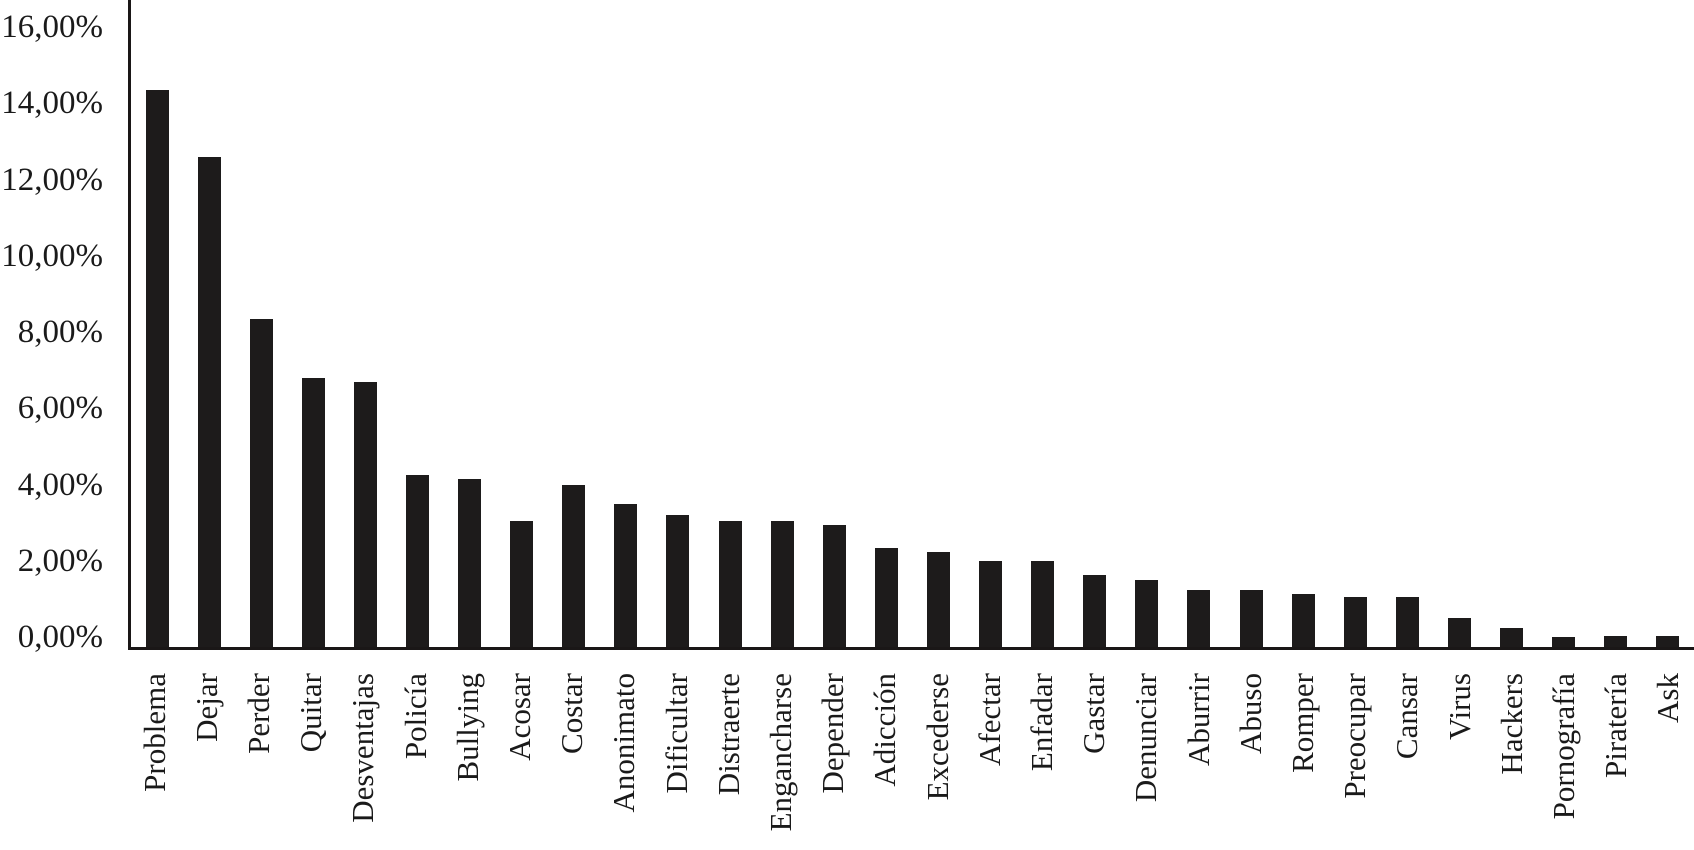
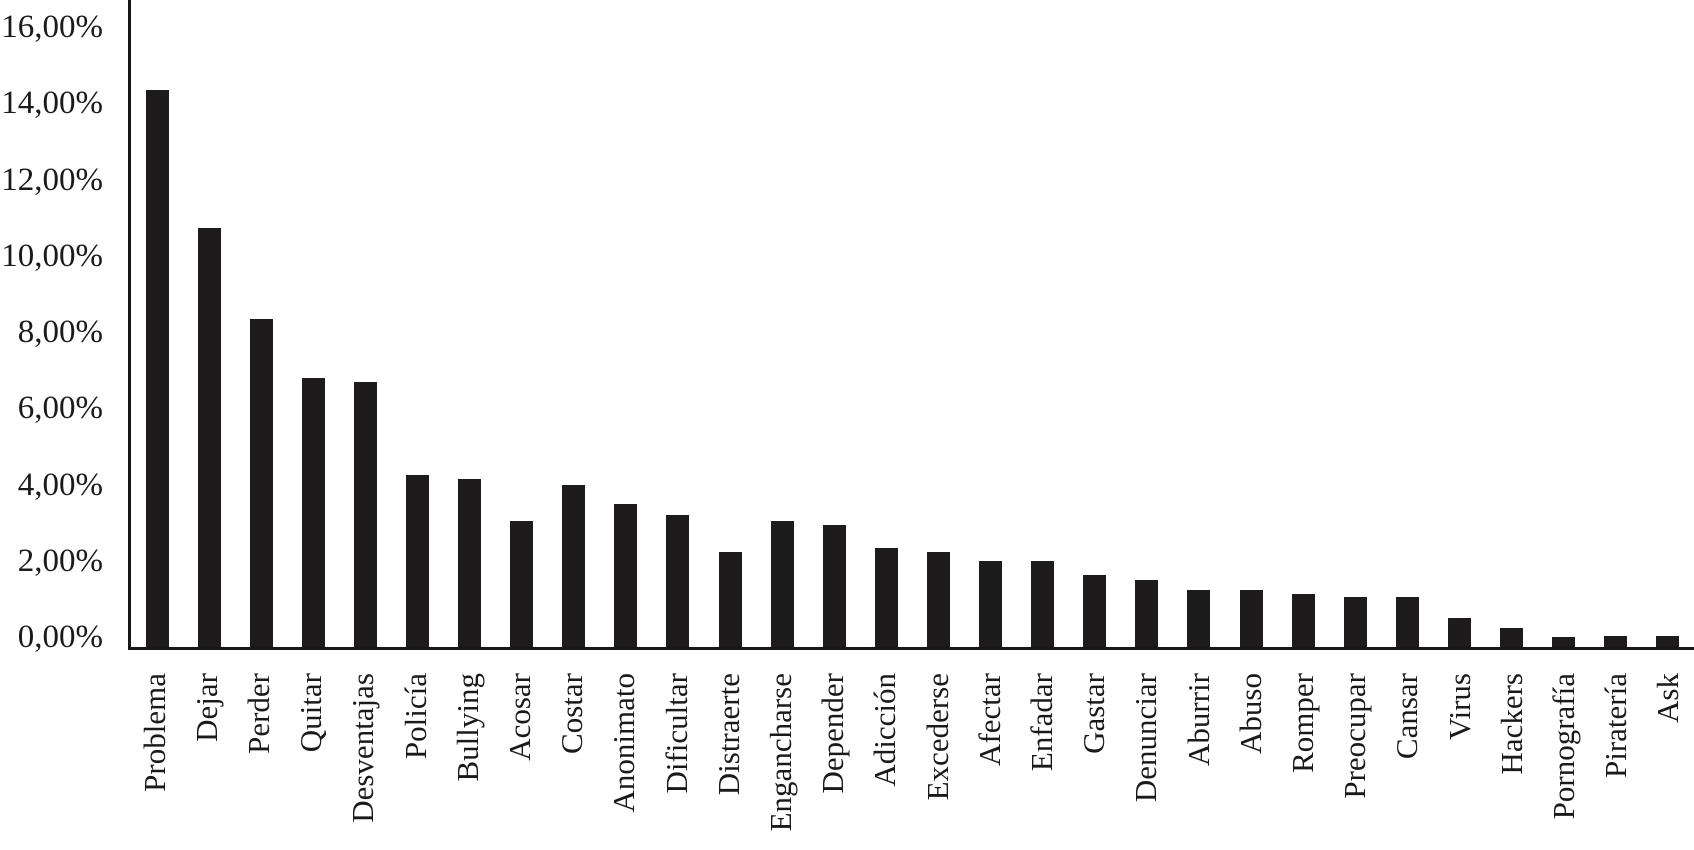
Dejar: 12,8% -> 11,0%
Distraerte: 3,3% -> 2,5%
